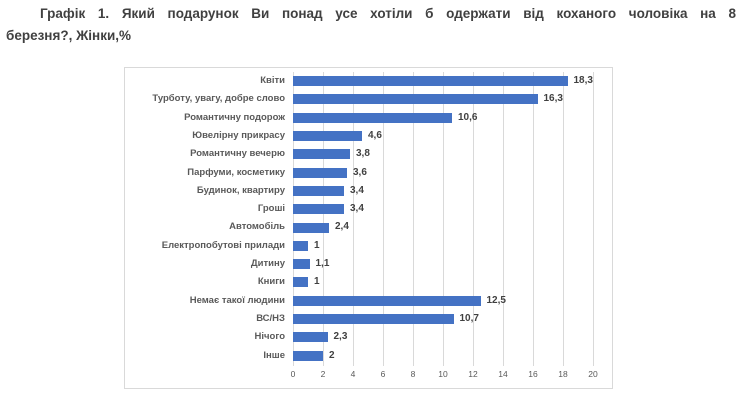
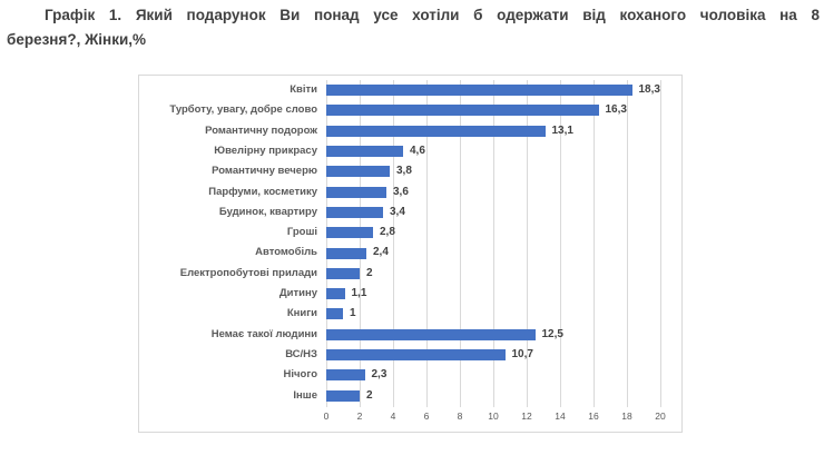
Романтичну подорож: 10,6 -> 13,1
Гроші: 3,4 -> 2,8
Електропобутові прилади: 1 -> 2
